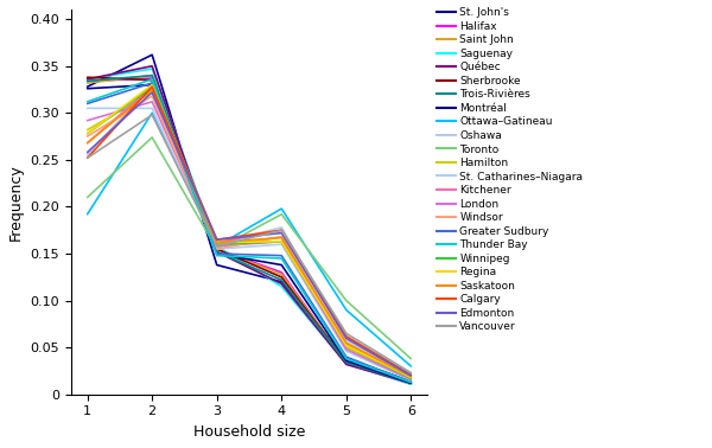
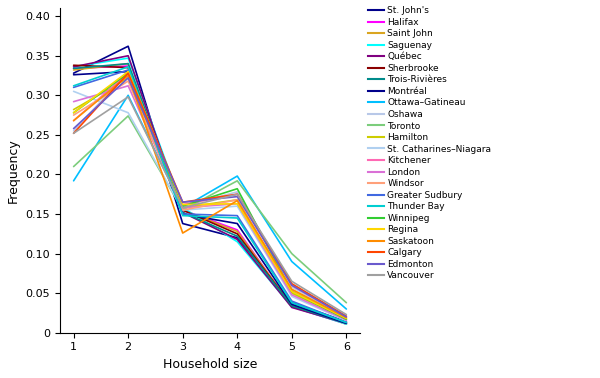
St. Catharines–Niagara/2: 0.305 -> 0.278
Saskatoon/3: 0.162 -> 0.126
Winnipeg/4: 0.163 -> 0.182
